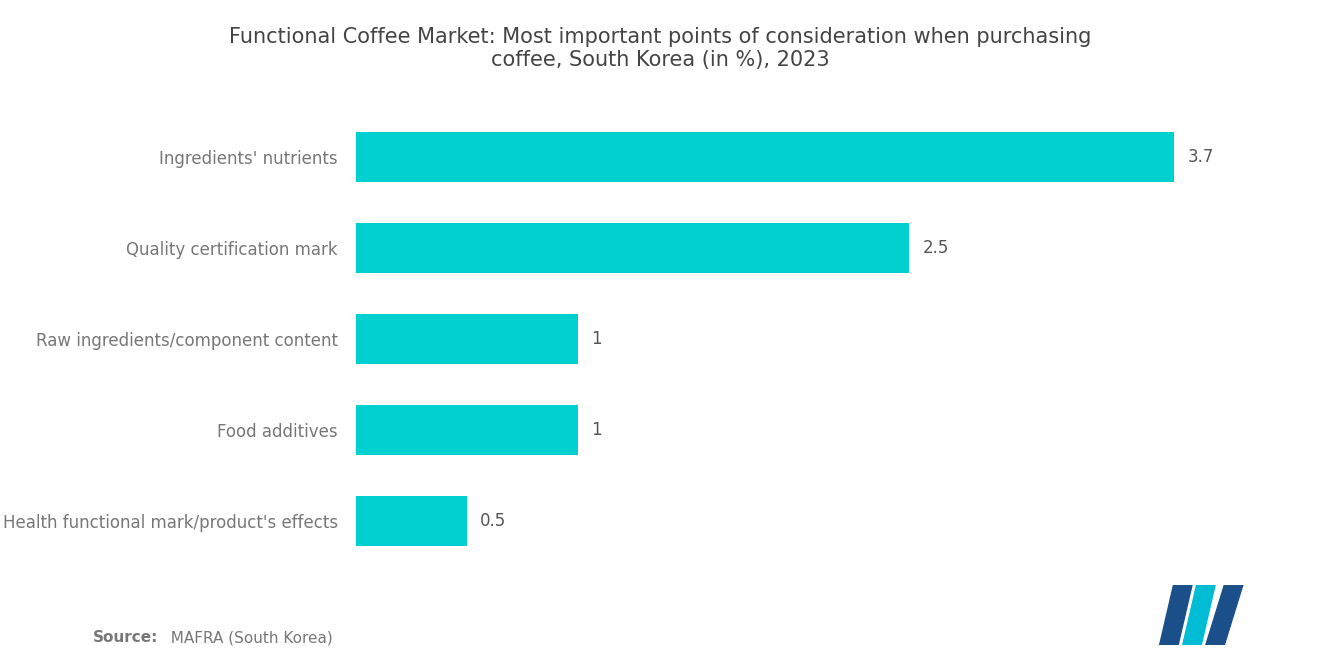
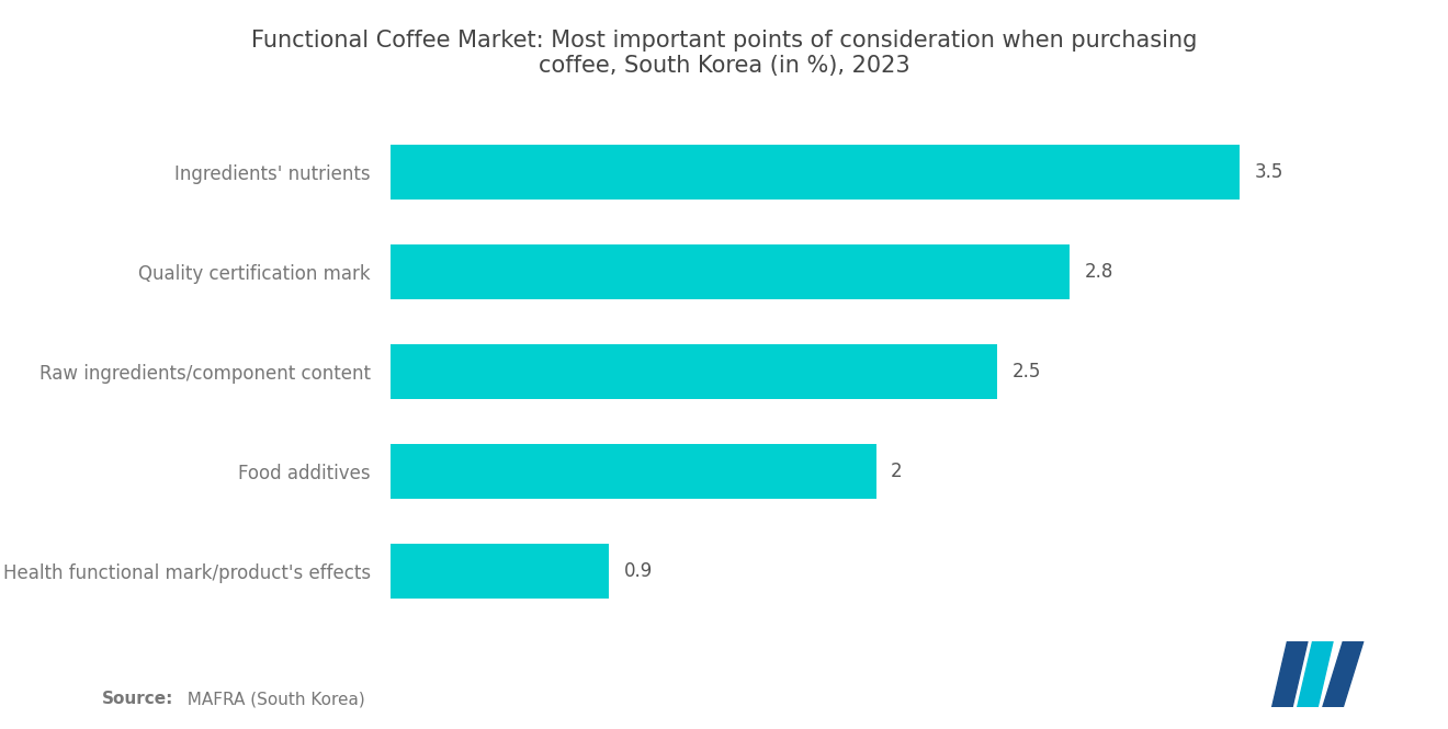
Ingredients' nutrients: 3.7 -> 3.5
Quality certification mark: 2.5 -> 2.8
Raw ingredients/component content: 1 -> 2.5
Food additives: 1 -> 2
Health functional mark/product's effects: 0.5 -> 0.9
